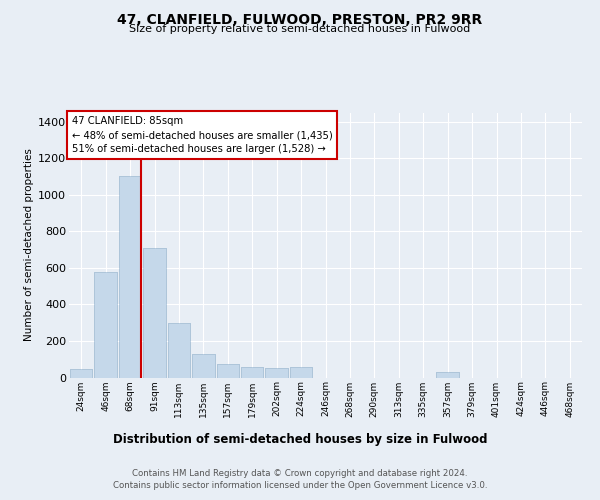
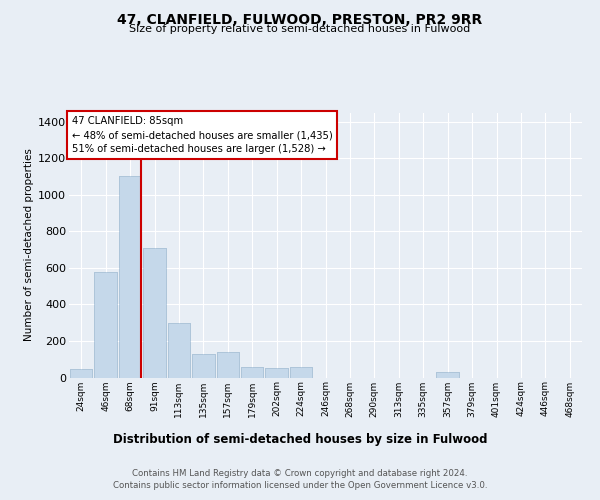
157sqm: 80 -> 140
